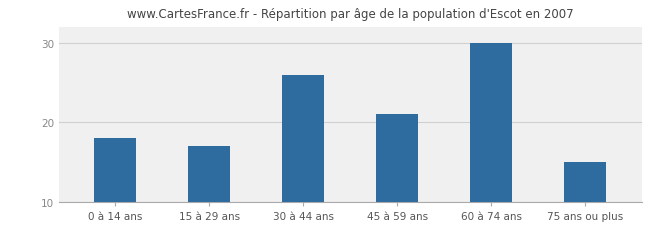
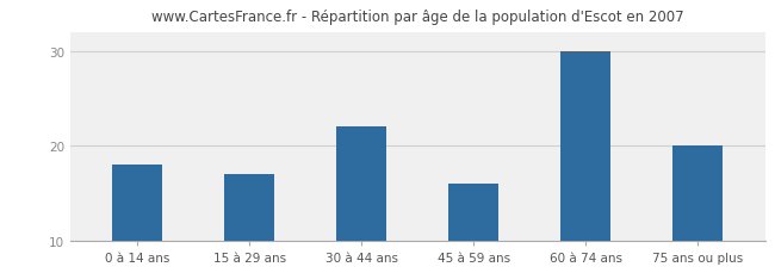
30 à 44 ans: 26 -> 22
45 à 59 ans: 21 -> 16
75 ans ou plus: 15 -> 20
